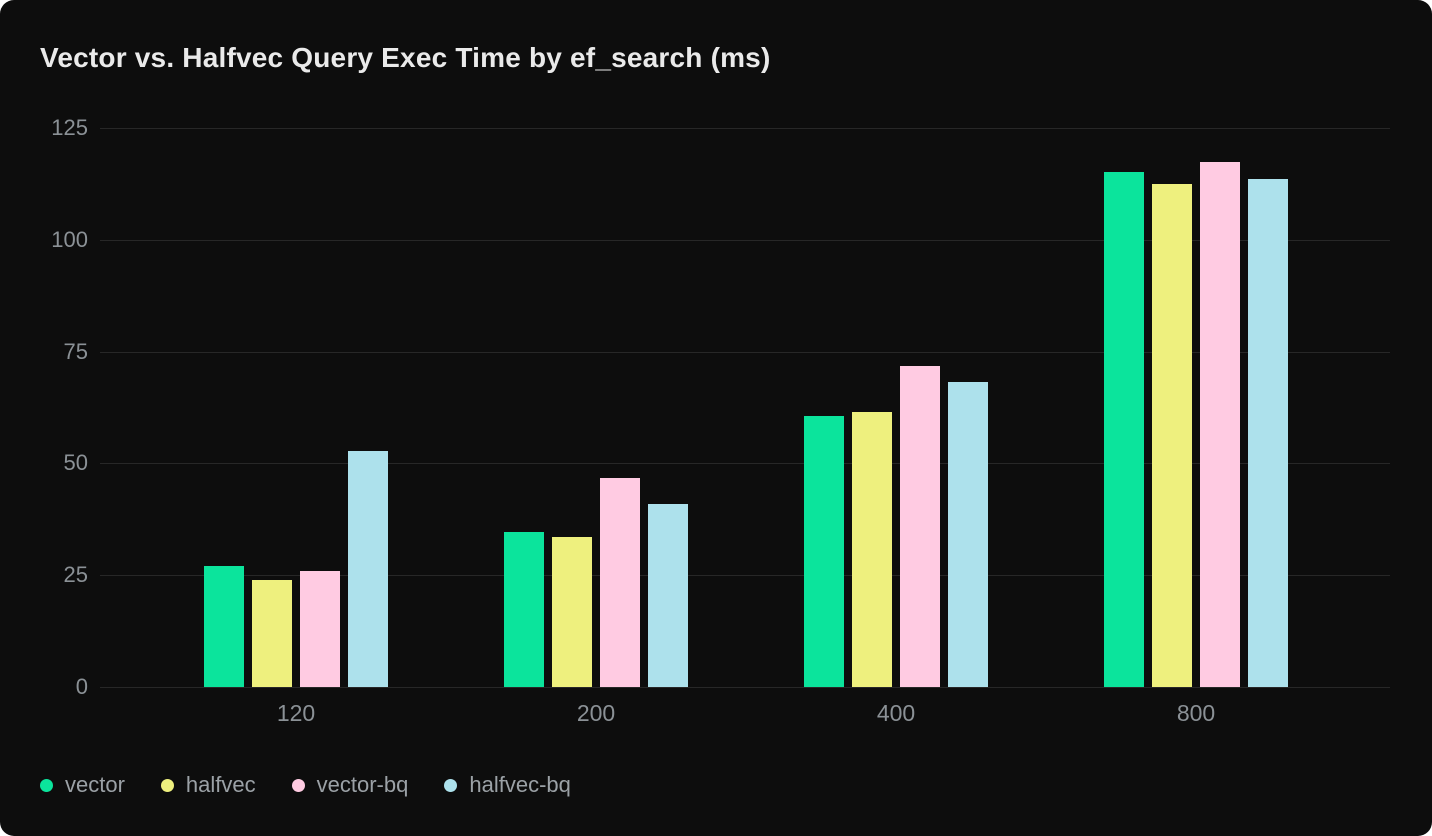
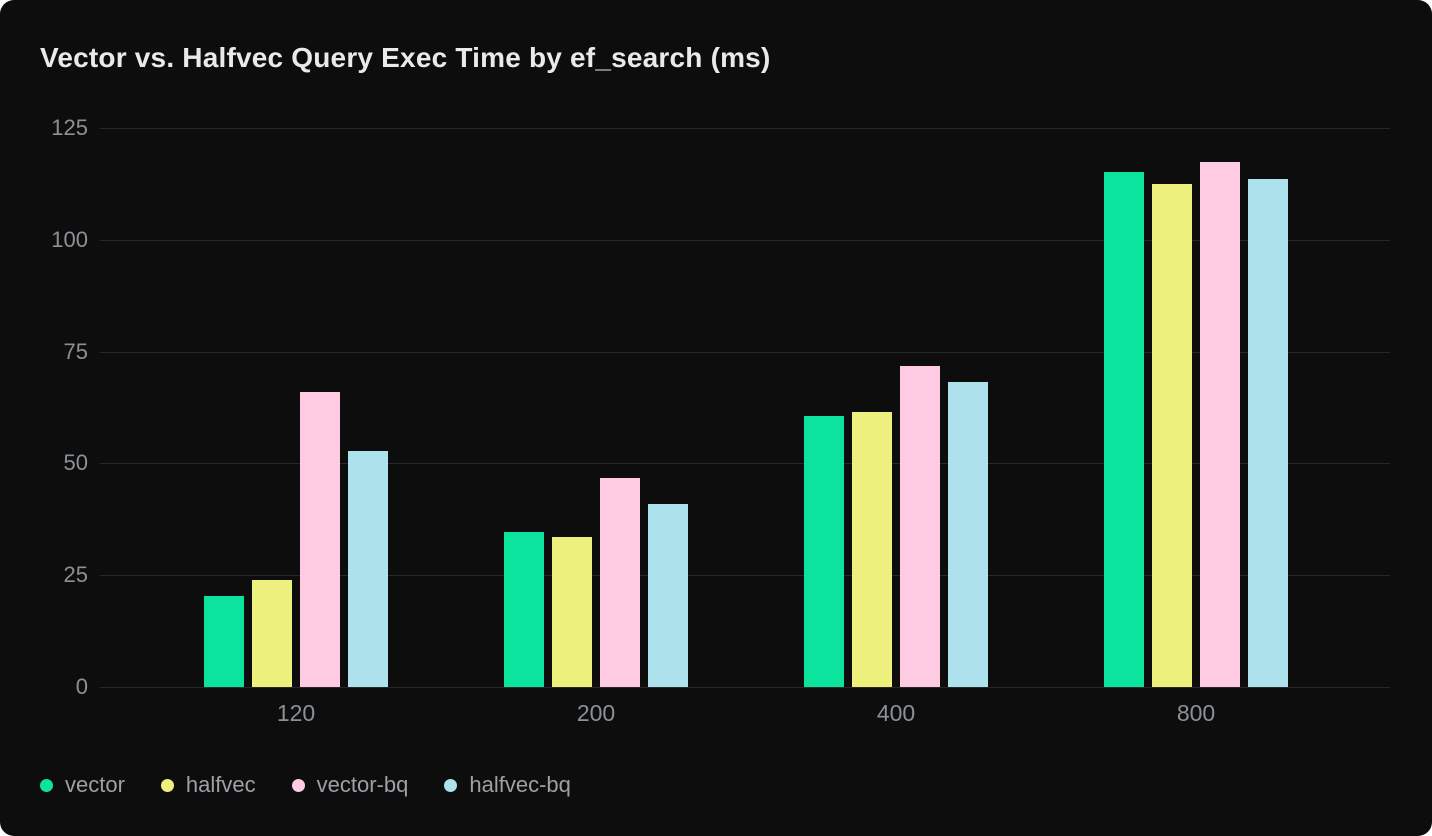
vector/120: 27 -> 20
vector-bq/120: 26 -> 66
